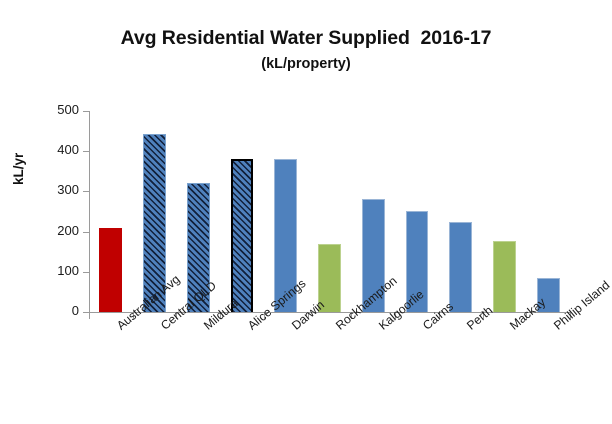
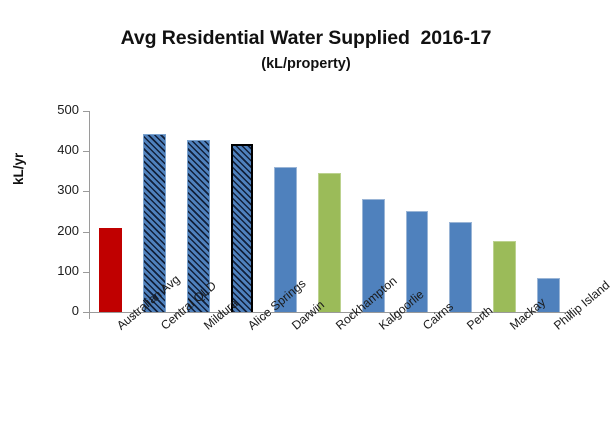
Mildura: 320 -> 430
Alice Springs: 380 -> 420
Darwin: 380 -> 360
Rockhampton: 170 -> 340
